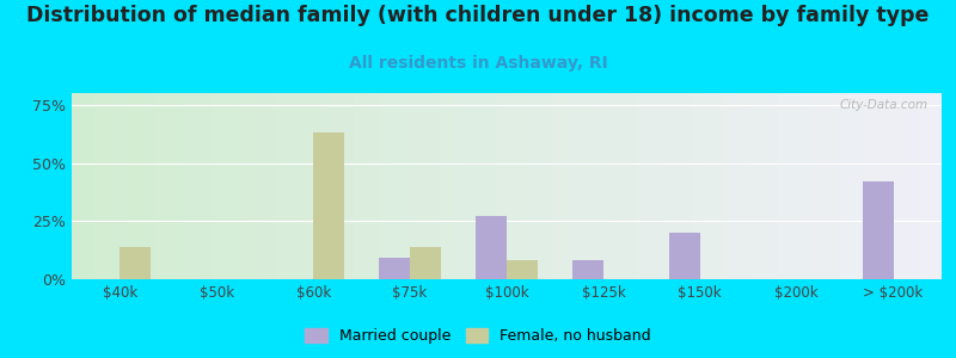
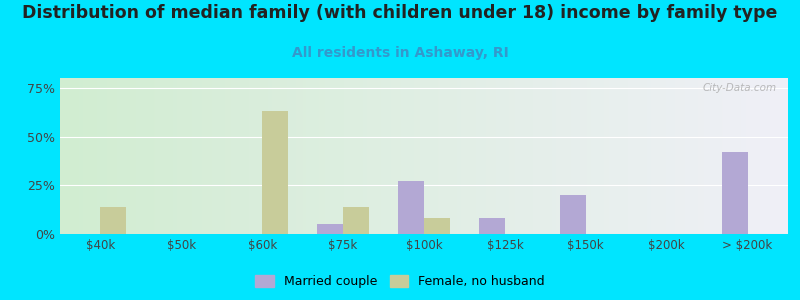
Married couple/$75k: 9% -> 5%
